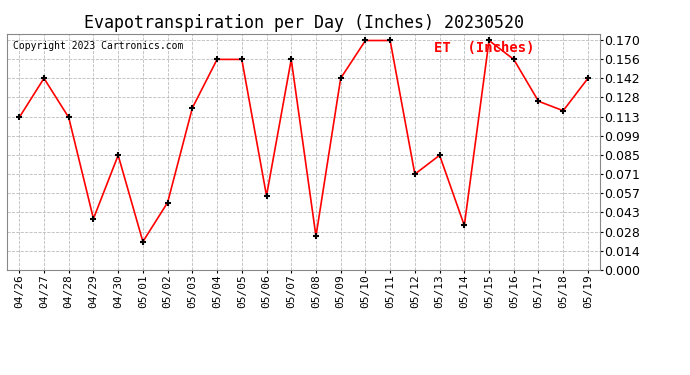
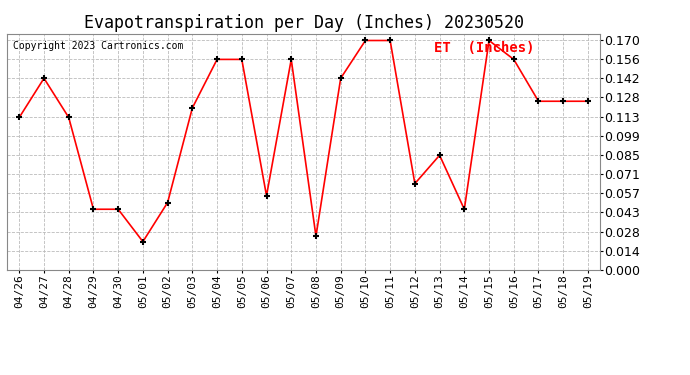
04/29: 0.038 -> 0.045
04/30: 0.085 -> 0.045
05/12: 0.071 -> 0.064
05/14: 0.033 -> 0.045
05/18: 0.118 -> 0.125
05/19: 0.142 -> 0.125
